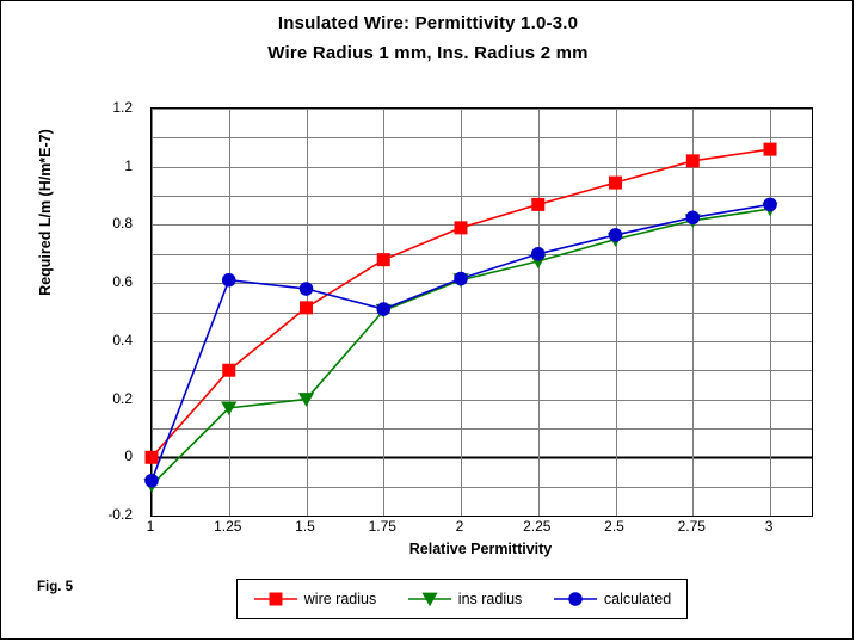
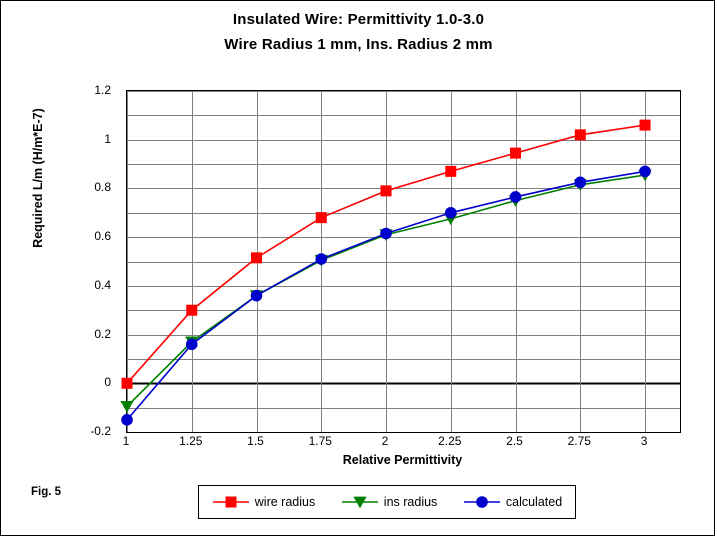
calculated/1: -0.08 -> -0.15
calculated/1.25: 0.61 -> 0.16
ins radius/1.5: 0.20 -> 0.36
calculated/1.5: 0.58 -> 0.36
